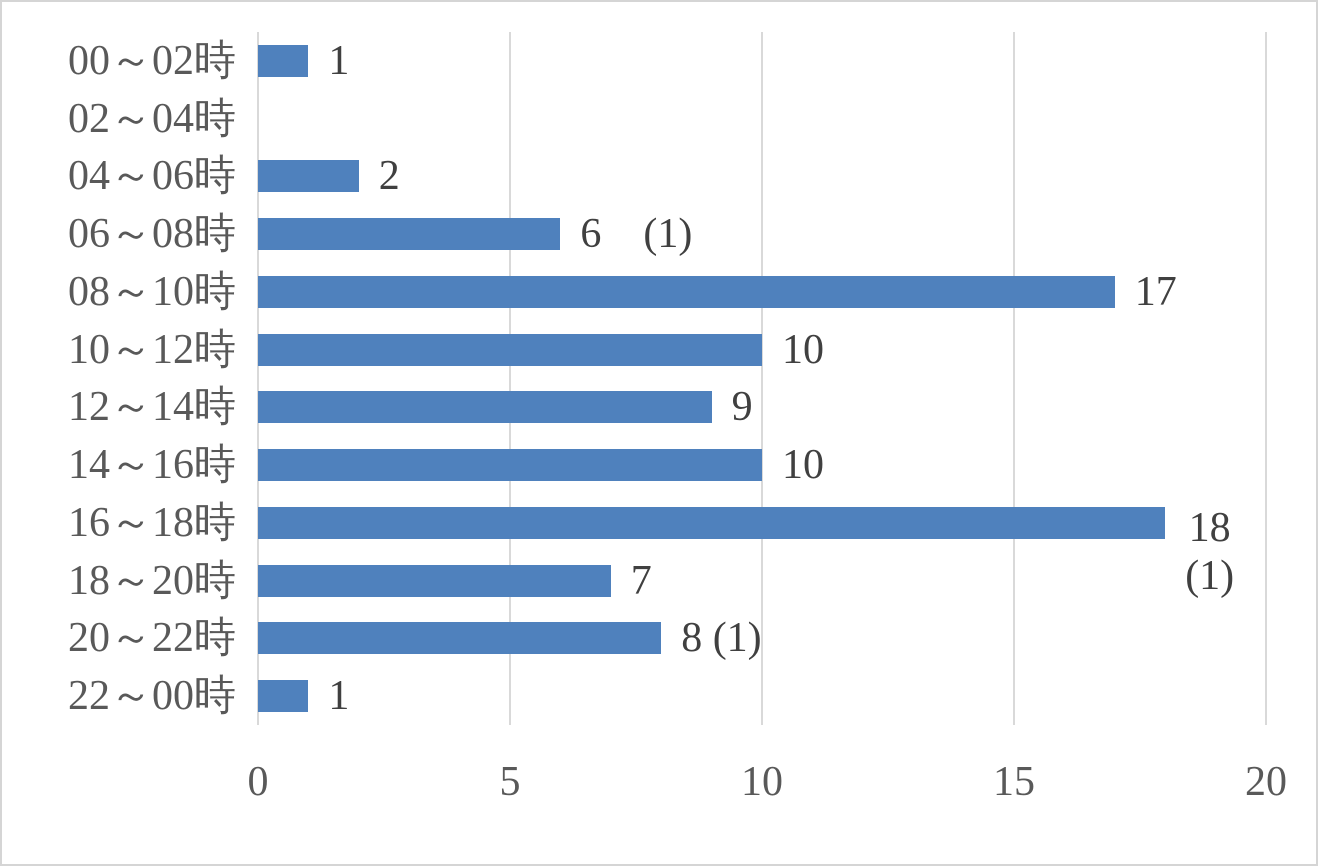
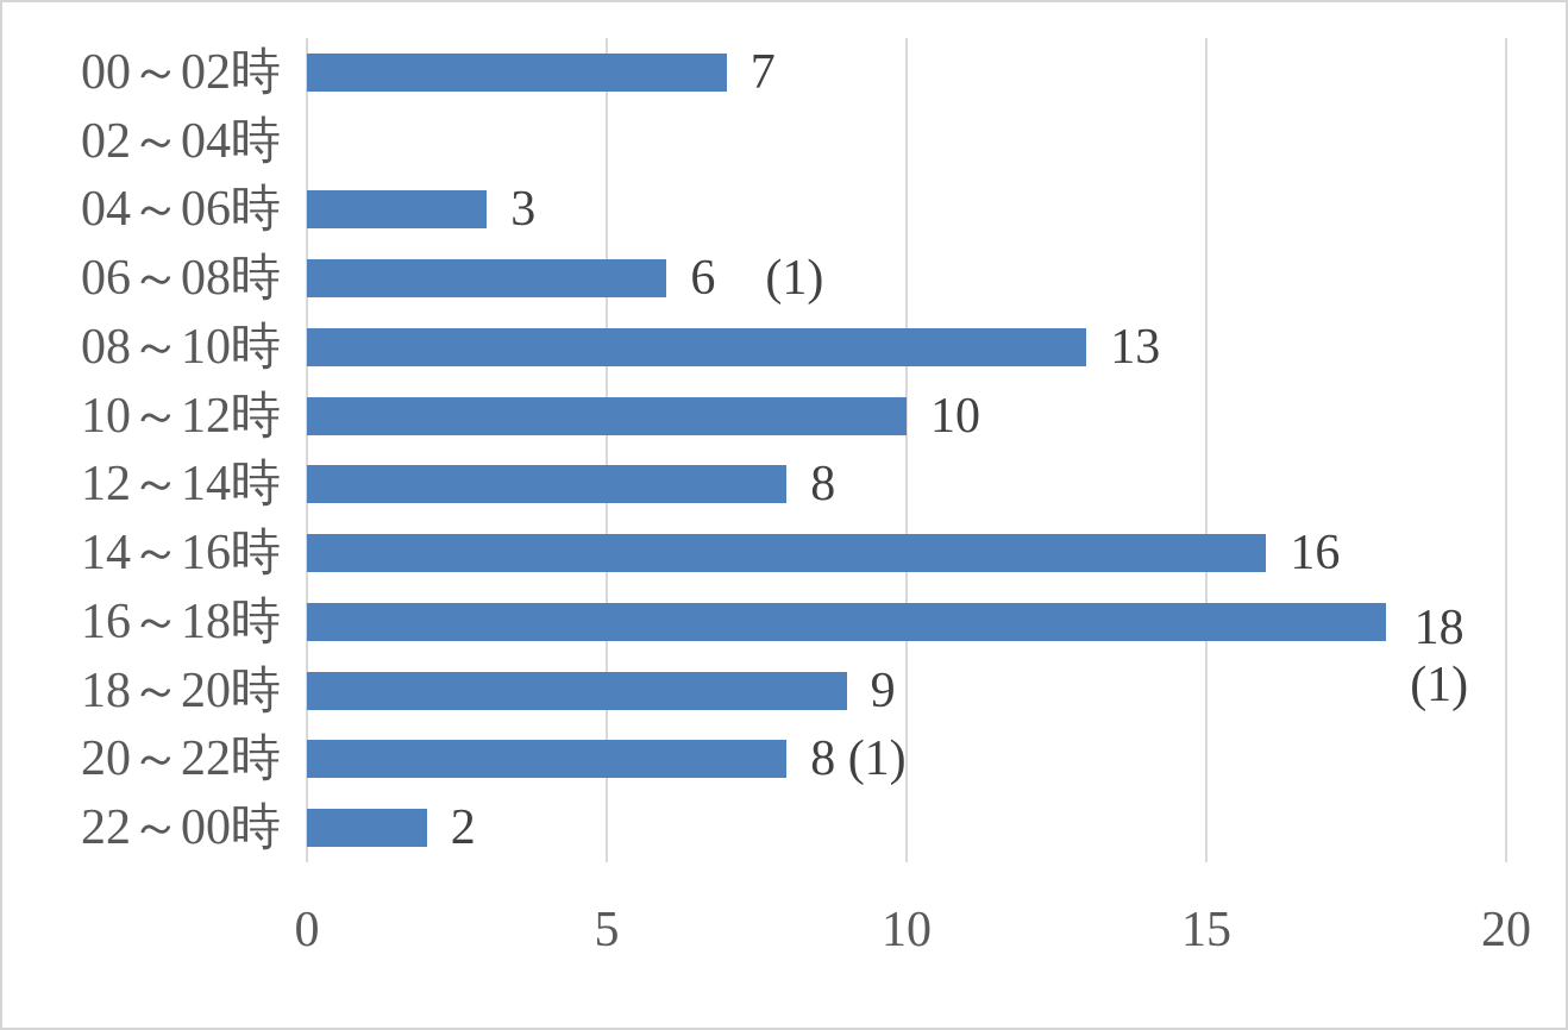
00～02時: 1 -> 7
04～06時: 2 -> 3
08～10時: 17 -> 13
12～14時: 9 -> 8
14～16時: 10 -> 16
18～20時: 7 -> 9
22～00時: 1 -> 2
